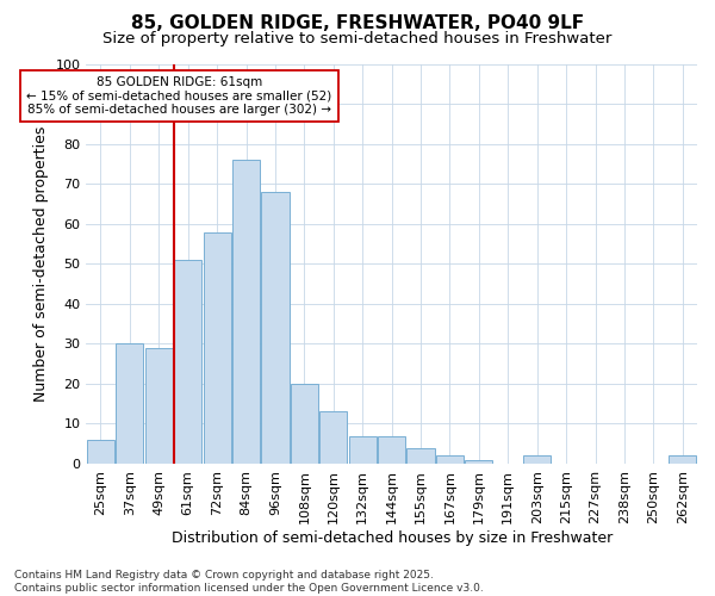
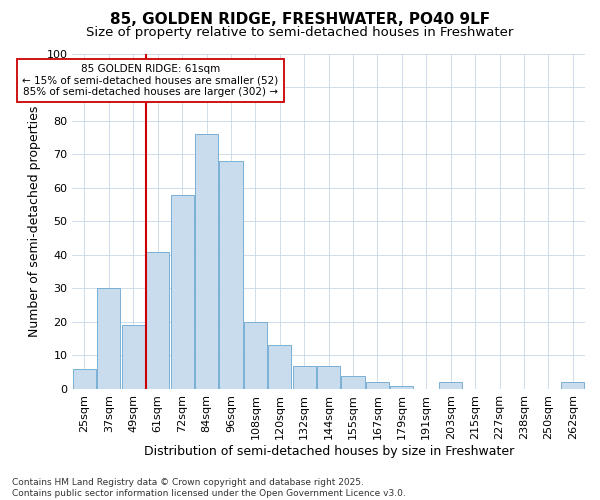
49sqm: 29 -> 19
61sqm: 51 -> 41
